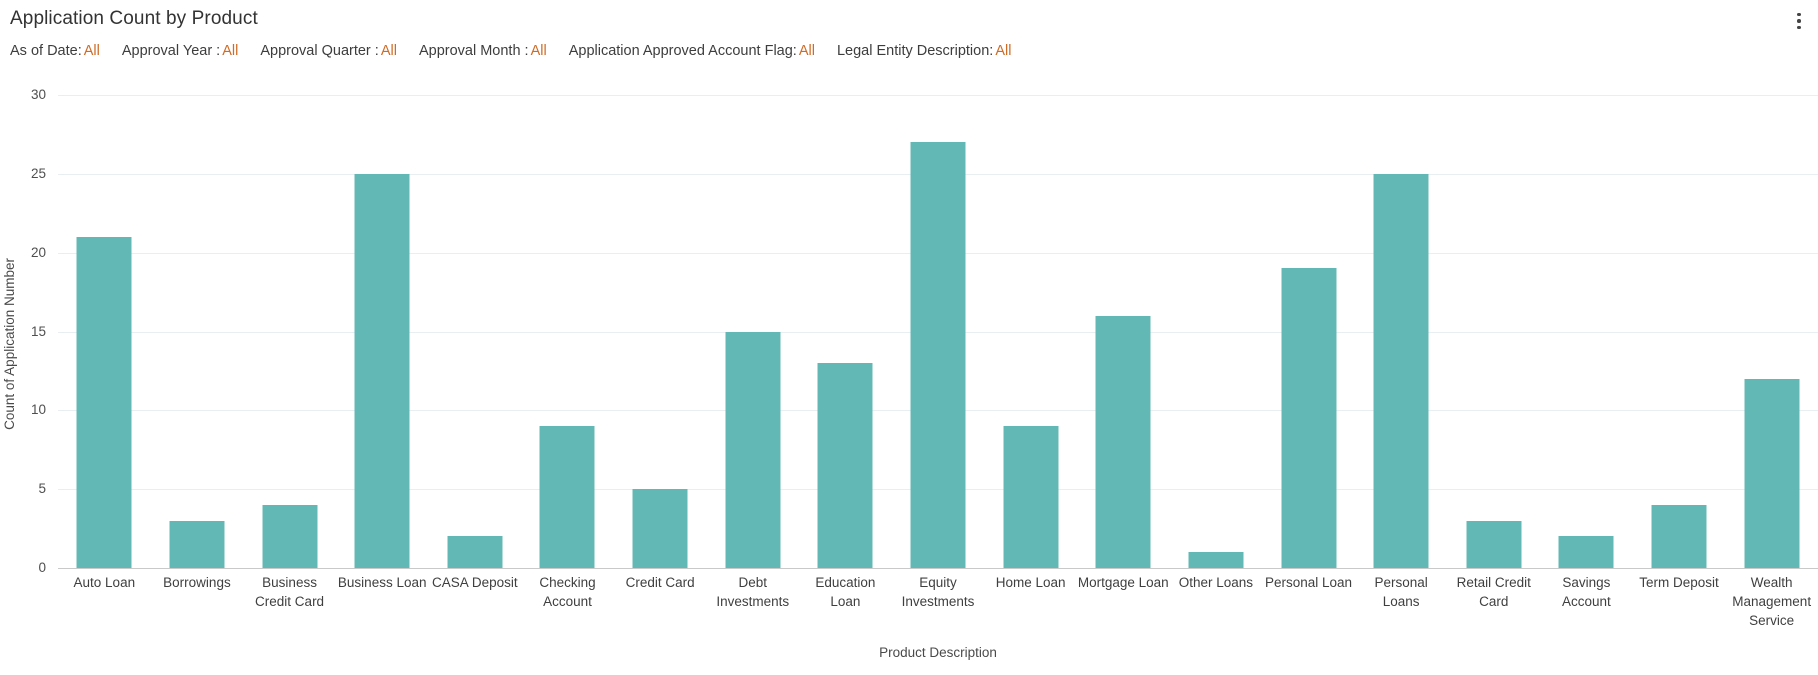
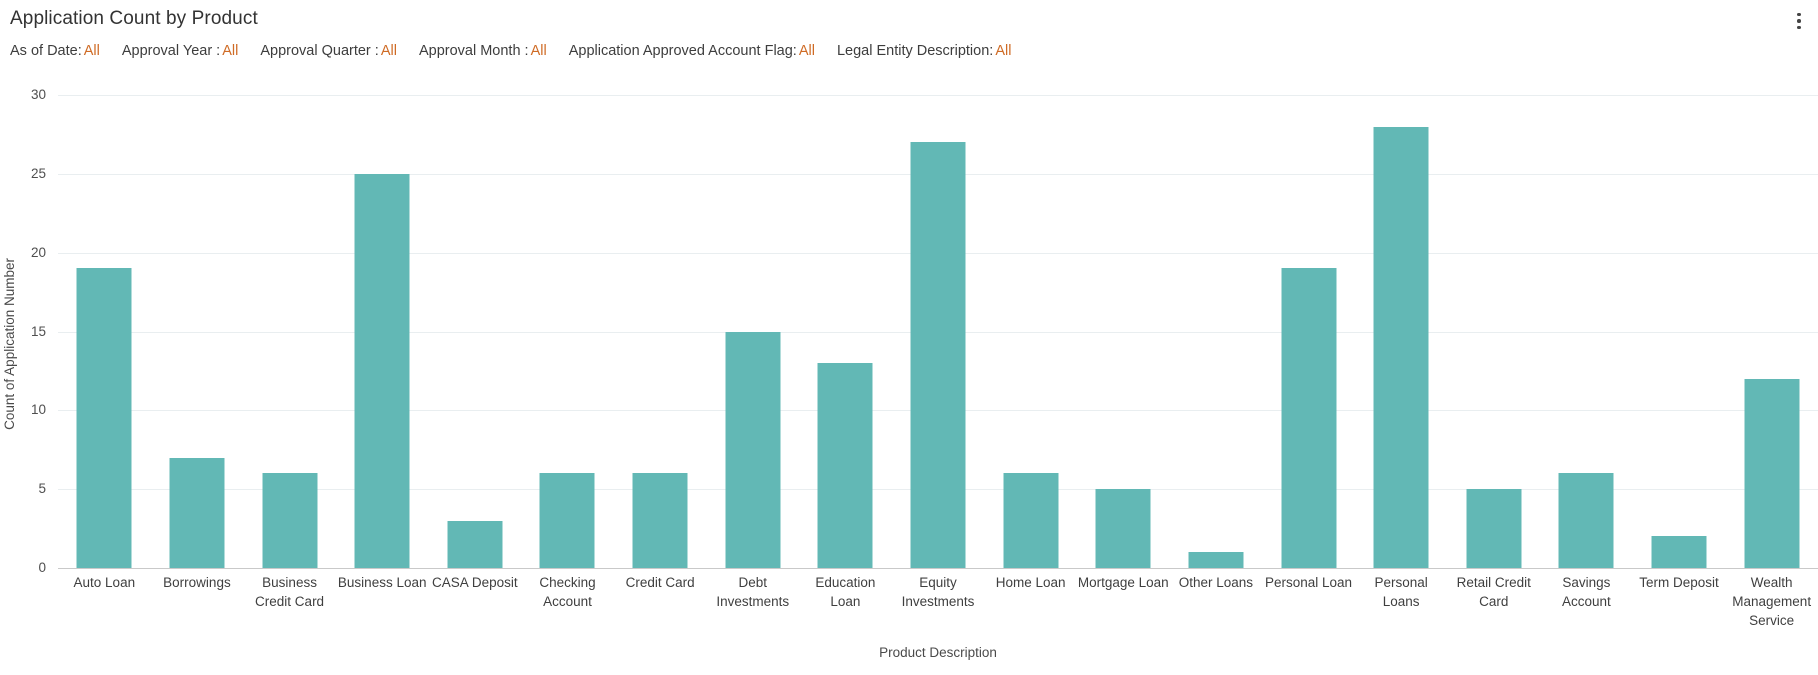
Auto Loan: 21 -> 19
Borrowings: 3 -> 7
Business Credit Card: 4 -> 6
CASA Deposit: 2 -> 3
Checking Account: 9 -> 6
Credit Card: 5 -> 6
Home Loan: 9 -> 6
Mortgage Loan: 16 -> 5
Personal Loans: 25 -> 28
Retail Credit Card: 3 -> 5
Savings Account: 2 -> 6
Term Deposit: 4 -> 2
